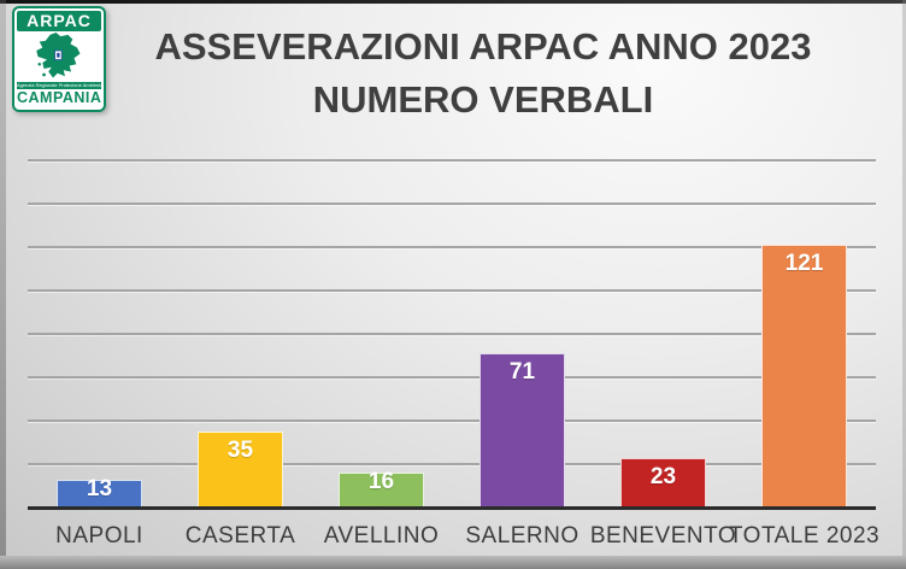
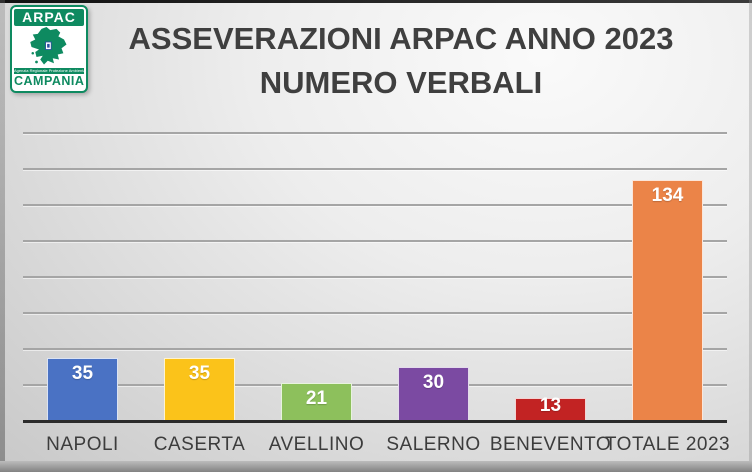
NAPOLI: 13 -> 35
AVELLINO: 16 -> 21
SALERNO: 71 -> 30
BENEVENTO: 23 -> 13
TOTALE 2023: 121 -> 134
